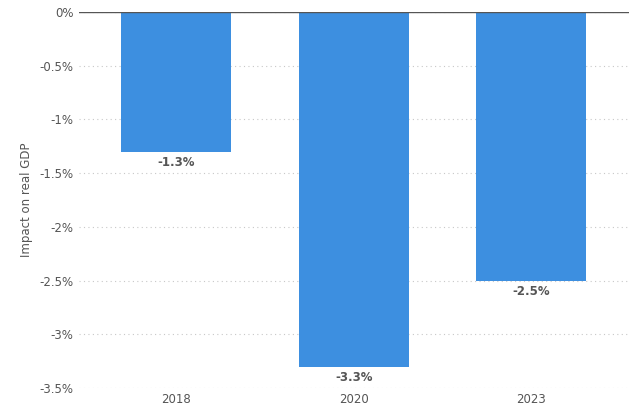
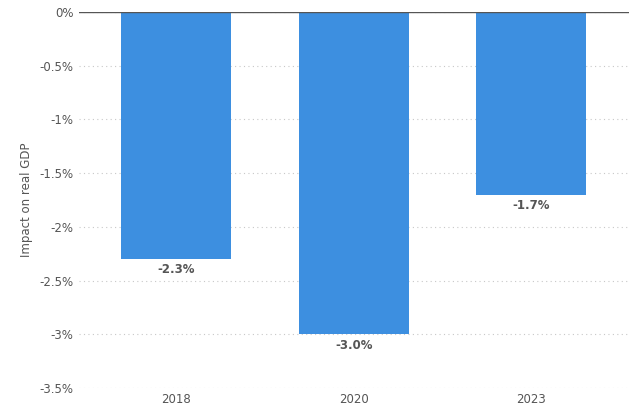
2018: -1.3% -> -2.3%
2020: -3.3% -> -3.0%
2023: -2.5% -> -1.7%
